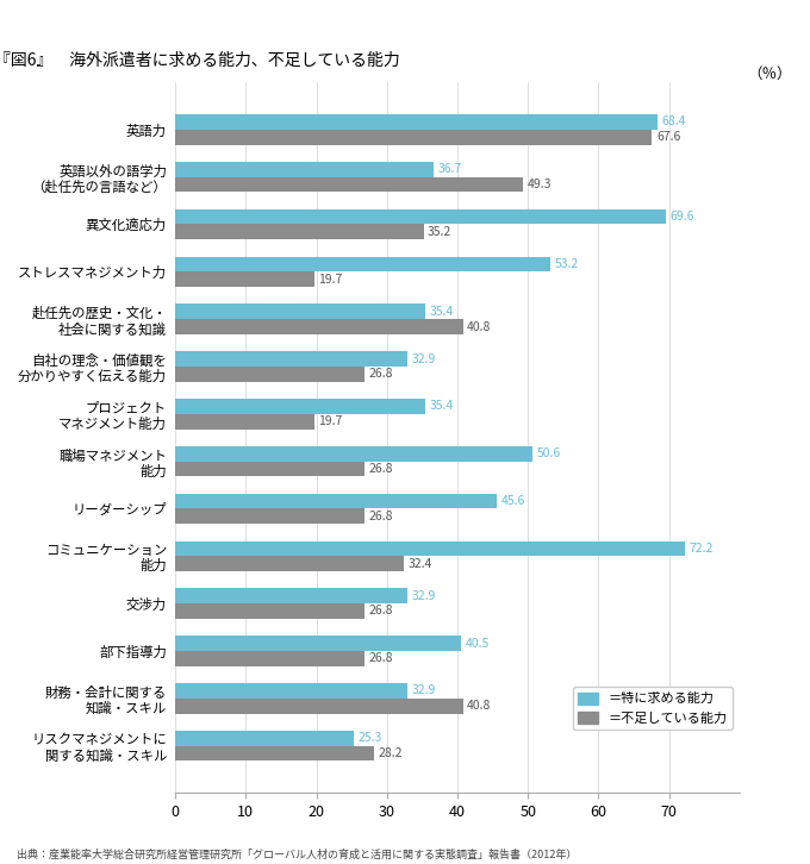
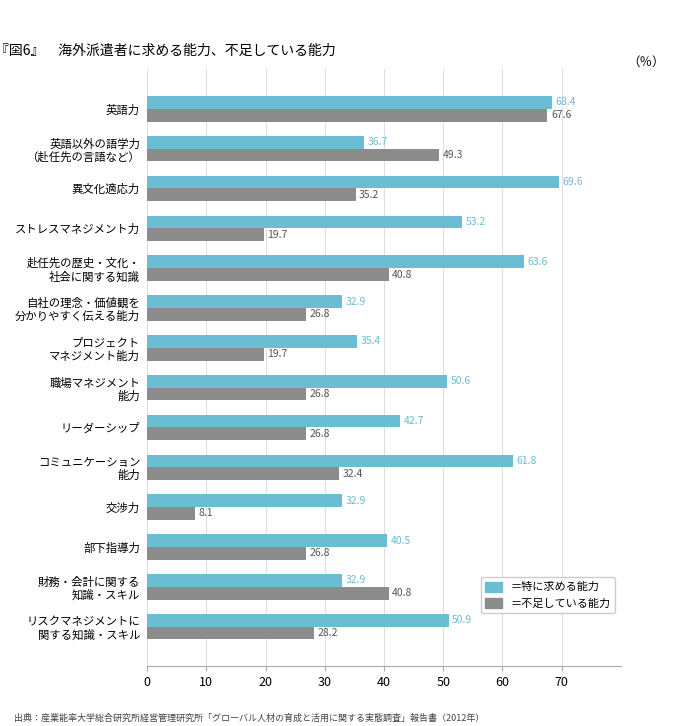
＝特に求める能力/赴任先の歴史・文化・ 社会に関する知識: 35.4 -> 63.6
＝特に求める能力/リーダーシップ: 45.6 -> 42.7
＝特に求める能力/コミュニケーション 能力: 72.2 -> 61.8
＝不足している能力/交渉力: 26.8 -> 8.1
＝特に求める能力/リスクマネジメントに 関する知識・スキル: 25.3 -> 50.9
